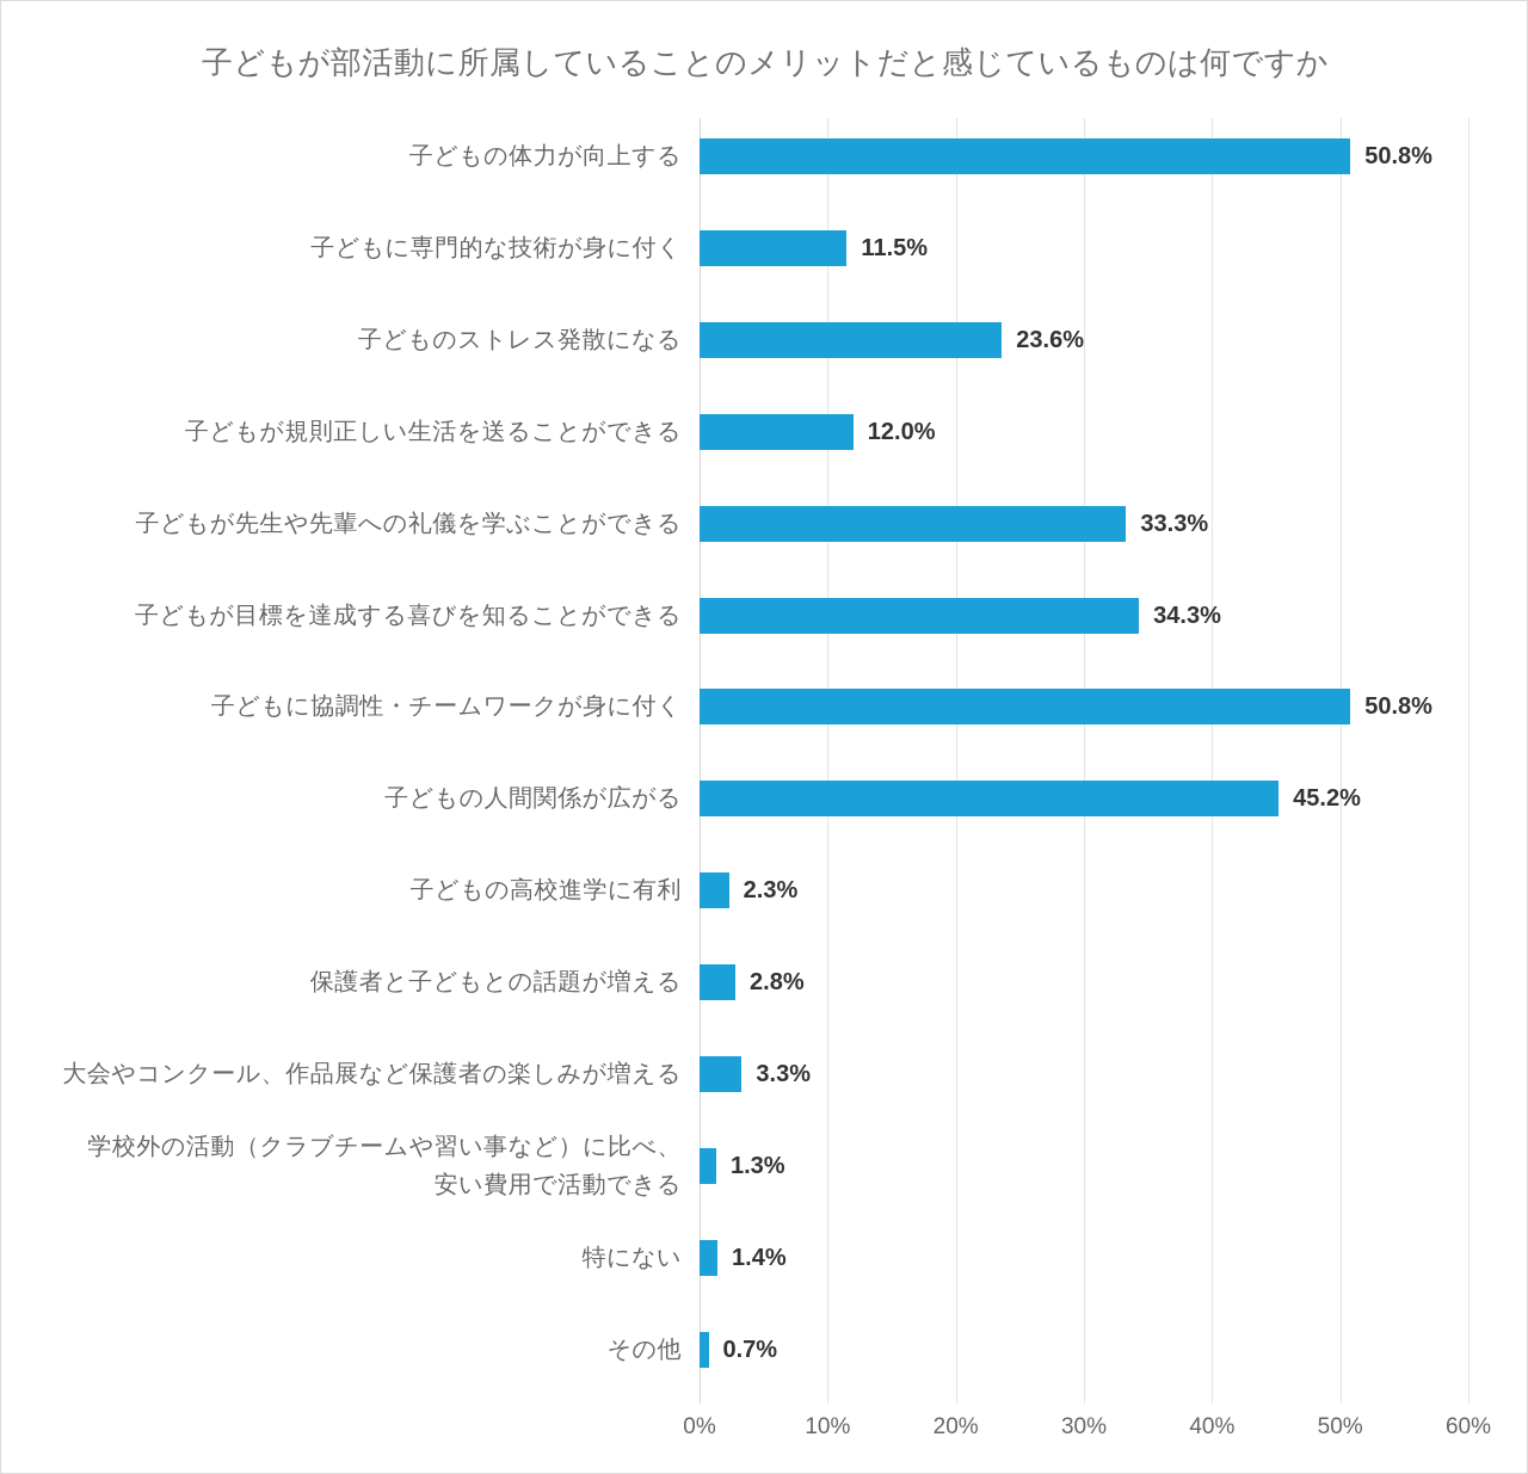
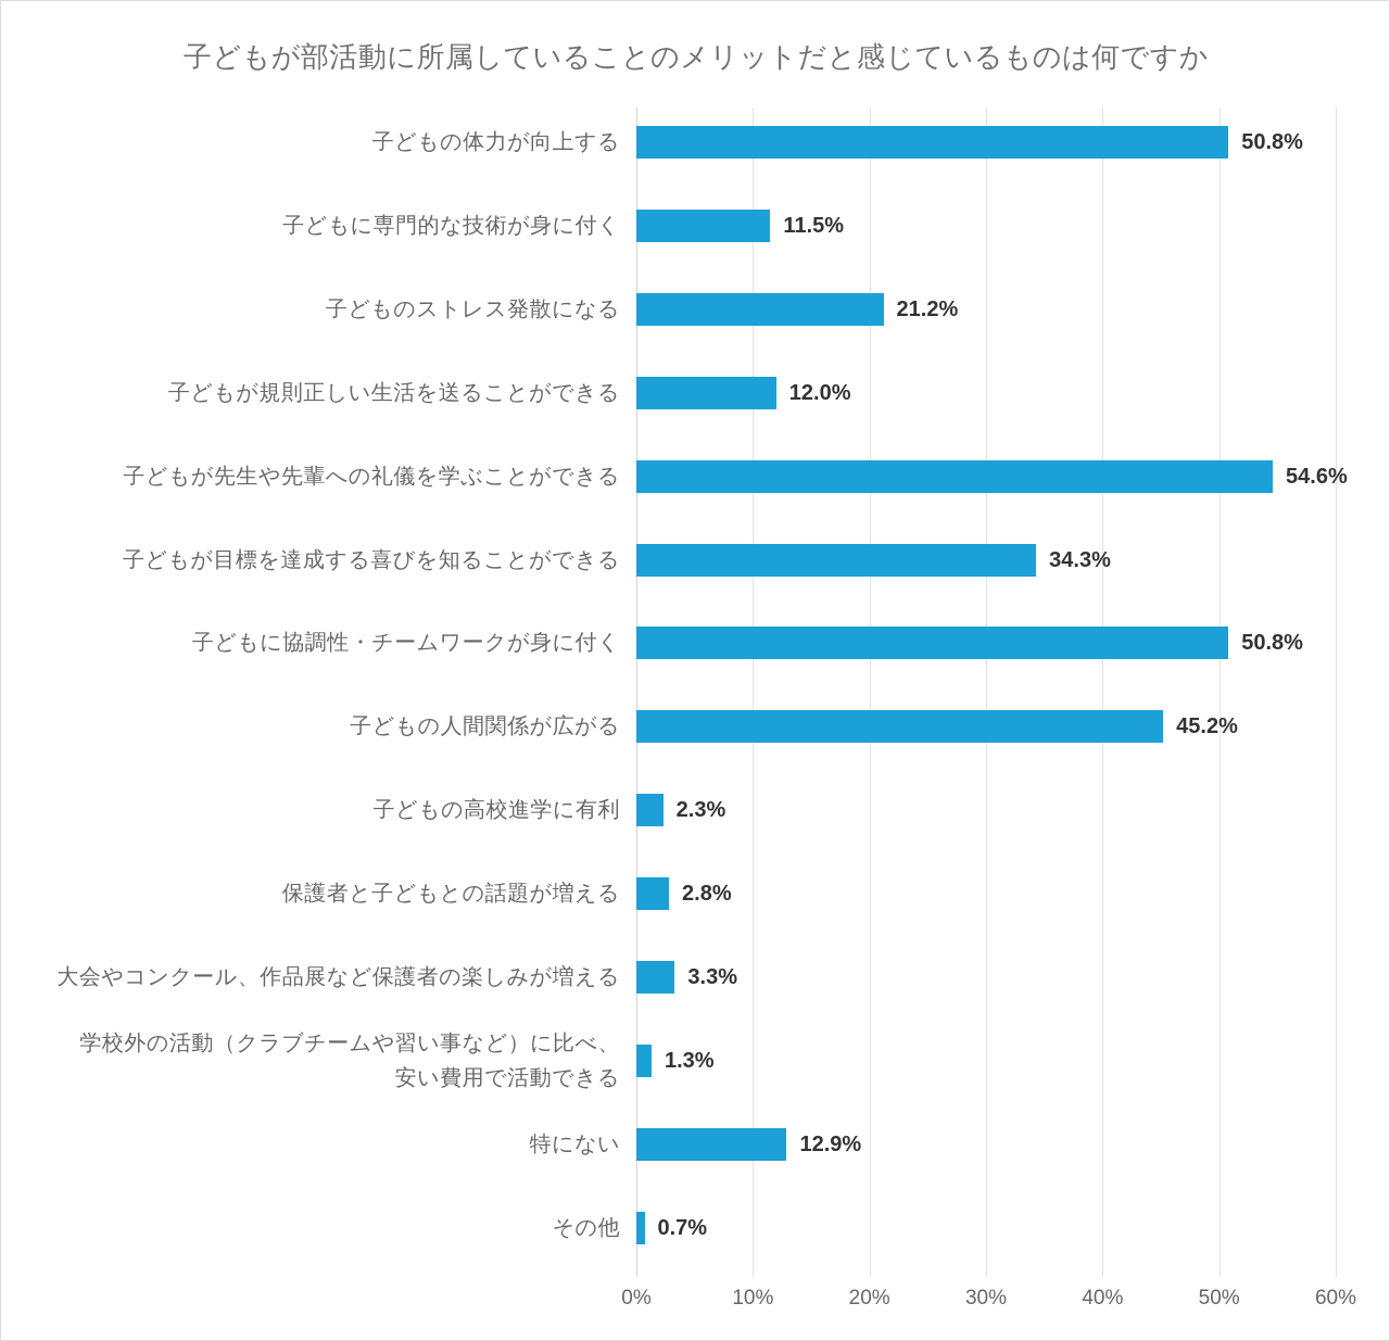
子どものストレス発散になる: 23.6% -> 21.2%
子どもが先生や先輩への礼儀を学ぶことができる: 33.3% -> 54.6%
特にない: 1.4% -> 12.9%
